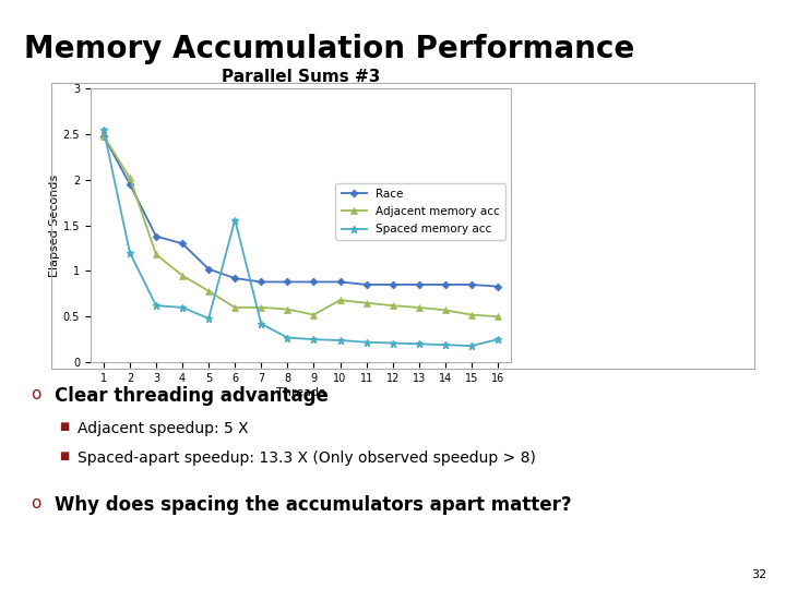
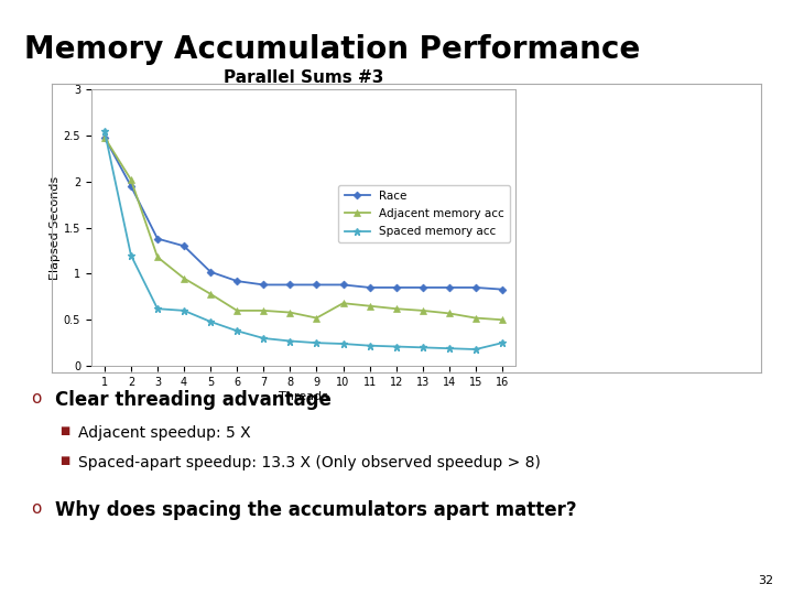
Spaced memory acc/6: 1.56 -> 0.38
Spaced memory acc/7: 0.42 -> 0.30
